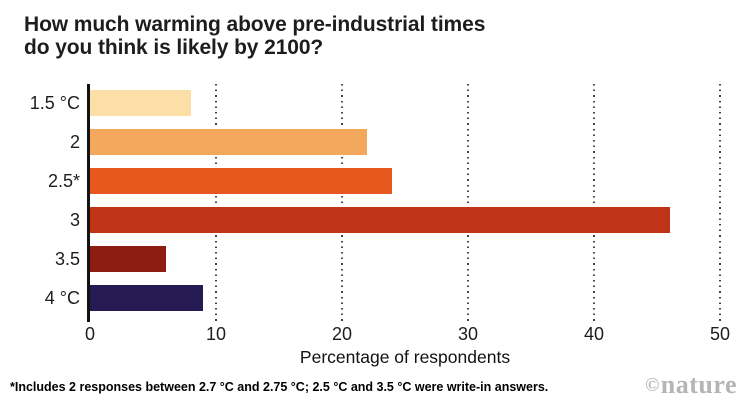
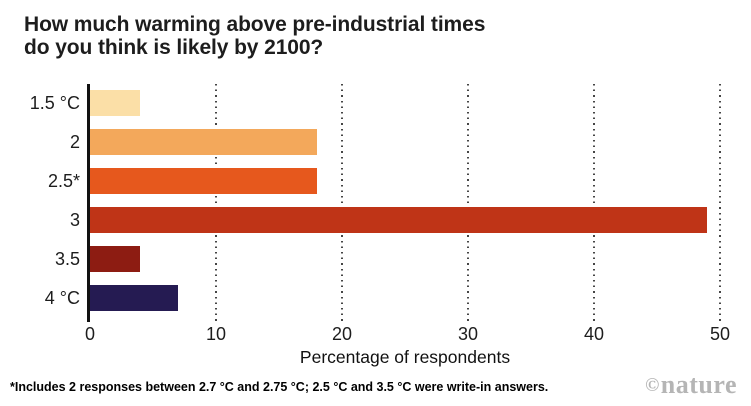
1.5 °C: 8 -> 4
2: 22 -> 18
2.5*: 24 -> 18
3: 46 -> 49
3.5: 6 -> 4
4 °C: 9 -> 7
